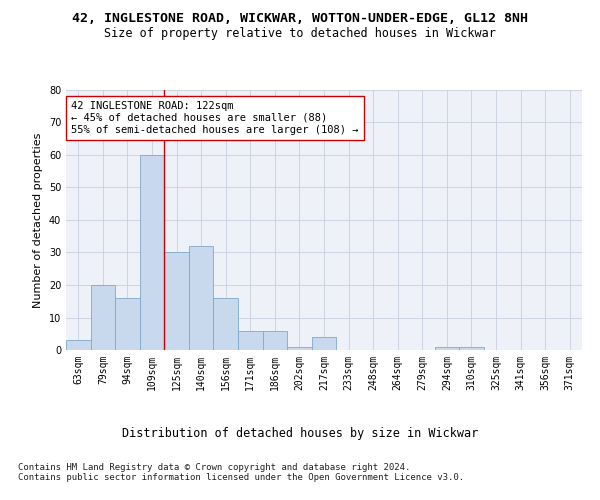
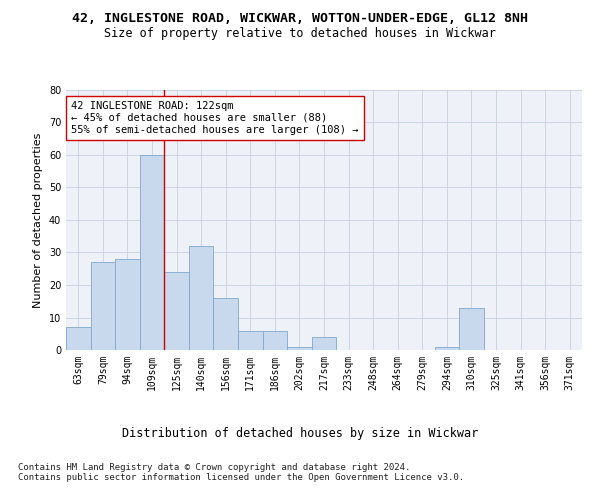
63sqm: 3 -> 7
79sqm: 20 -> 27
94sqm: 16 -> 28
125sqm: 30 -> 24
310sqm: 1 -> 13
